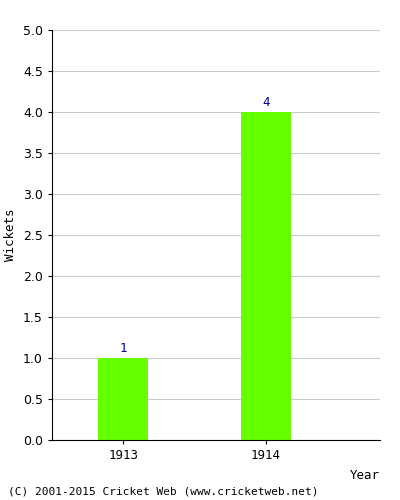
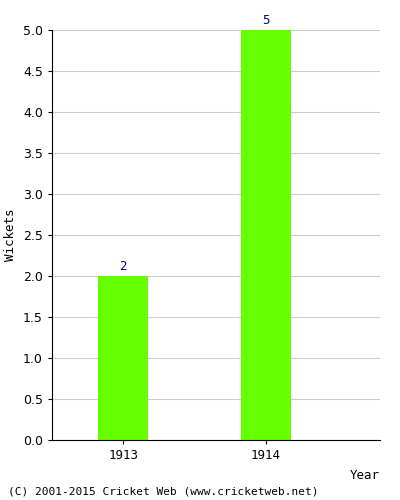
1913: 1 -> 2
1914: 4 -> 5
